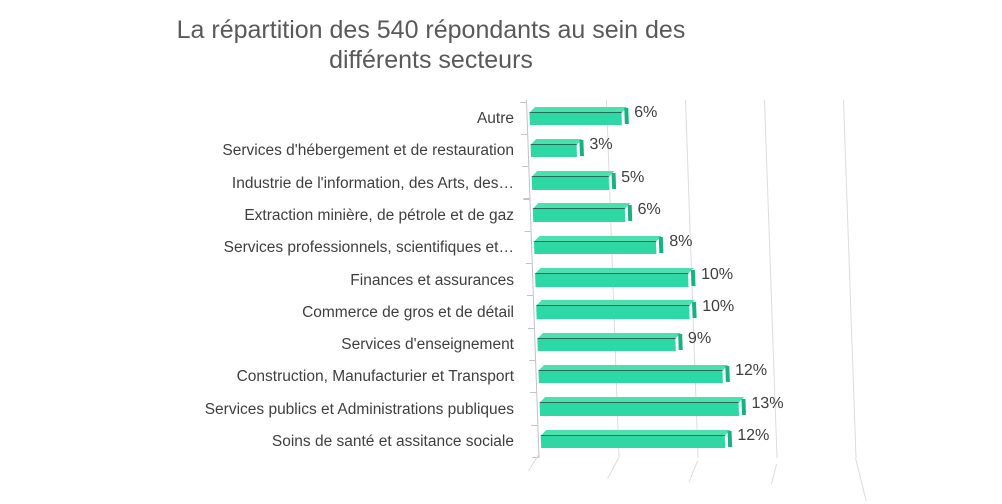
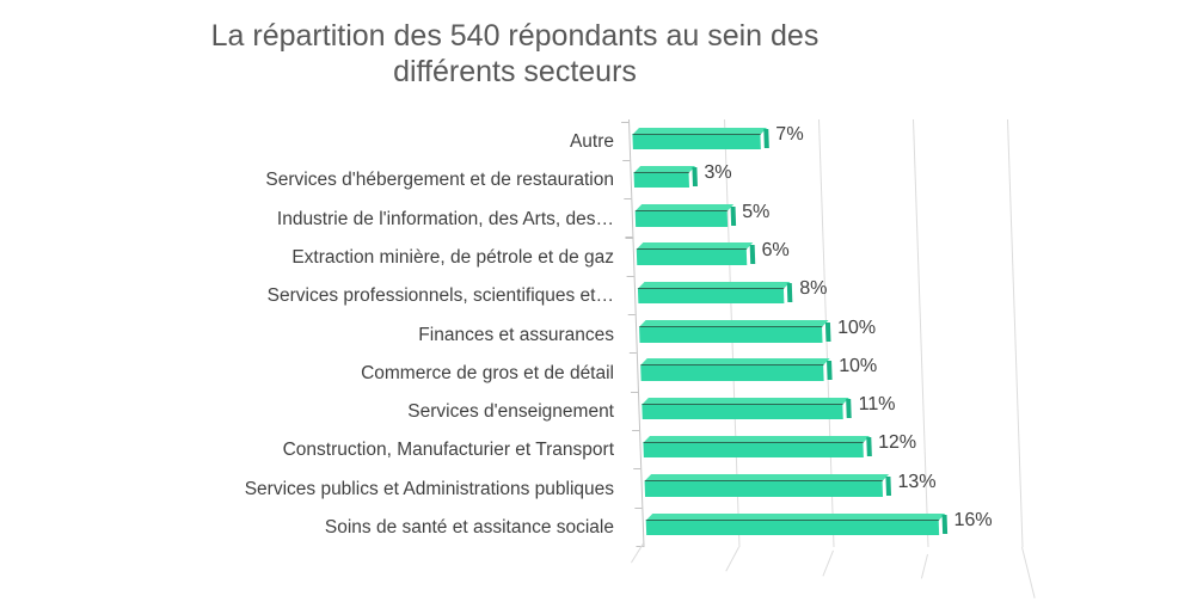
Autre: 6% -> 7%
Services d'enseignement: 9% -> 11%
Soins de santé et assitance sociale: 12% -> 16%
